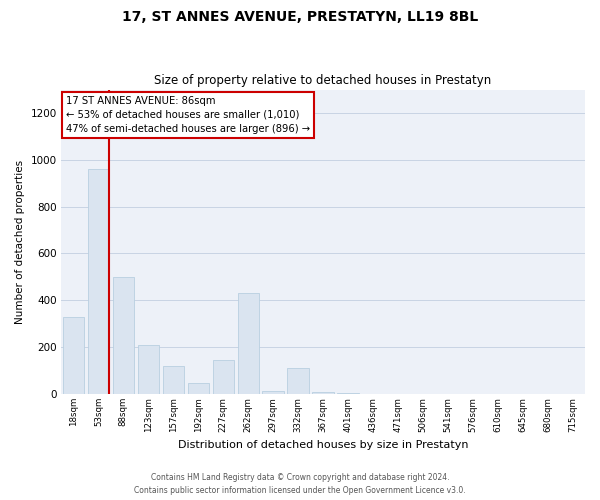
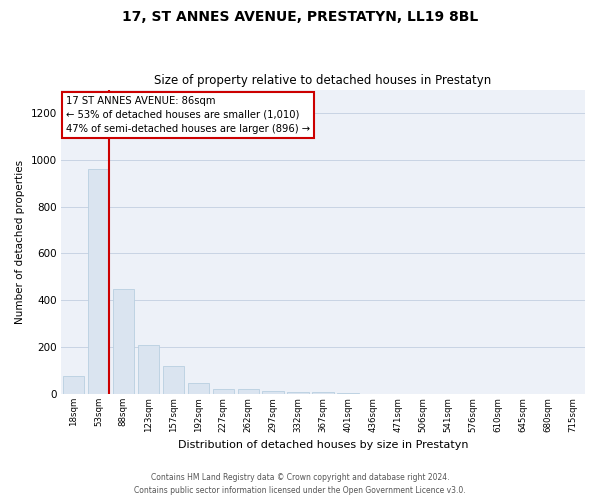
18sqm: 330 -> 75
88sqm: 500 -> 450
227sqm: 145 -> 20
262sqm: 430 -> 20
332sqm: 110 -> 10
